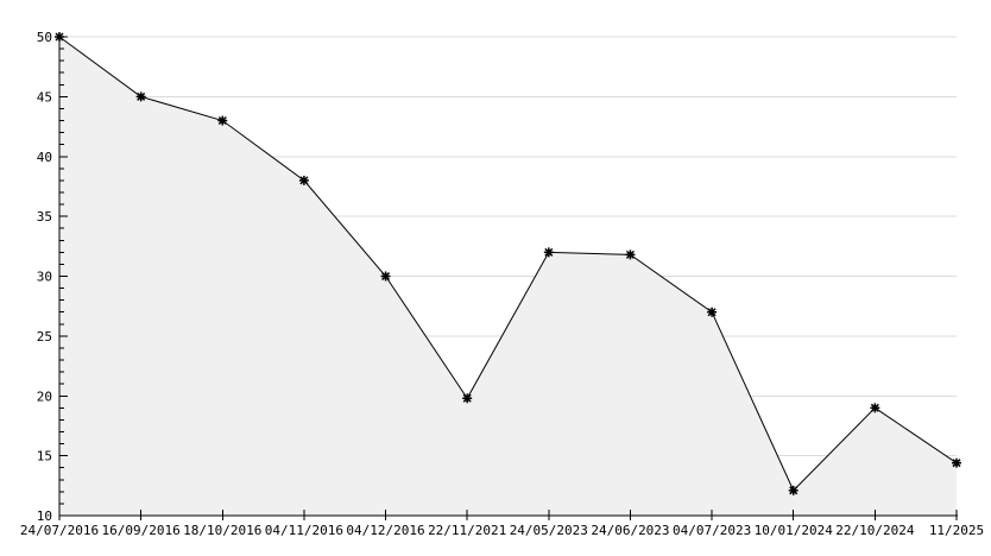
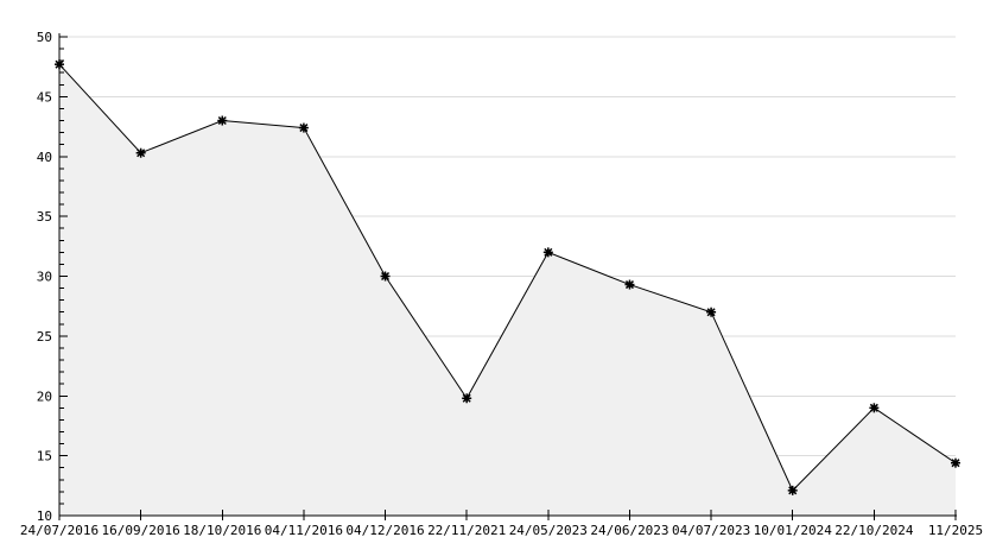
24/07/2016: 50.0 -> 47.7
16/09/2016: 45.0 -> 40.3
04/11/2016: 38.0 -> 42.4
24/06/2023: 31.8 -> 29.3
